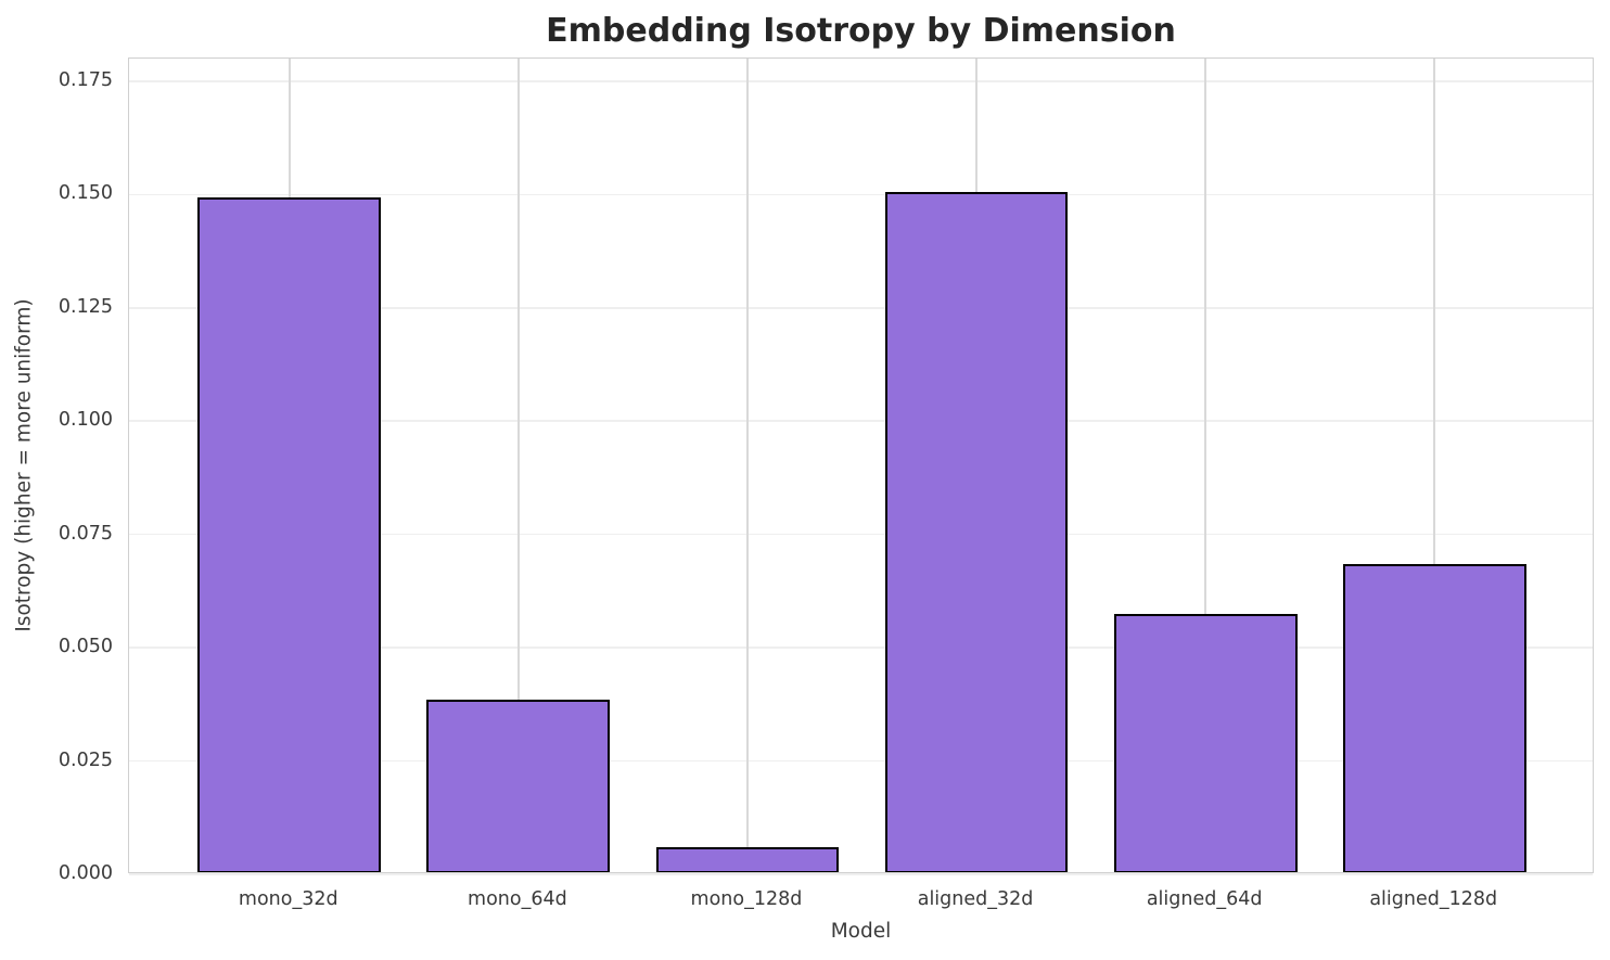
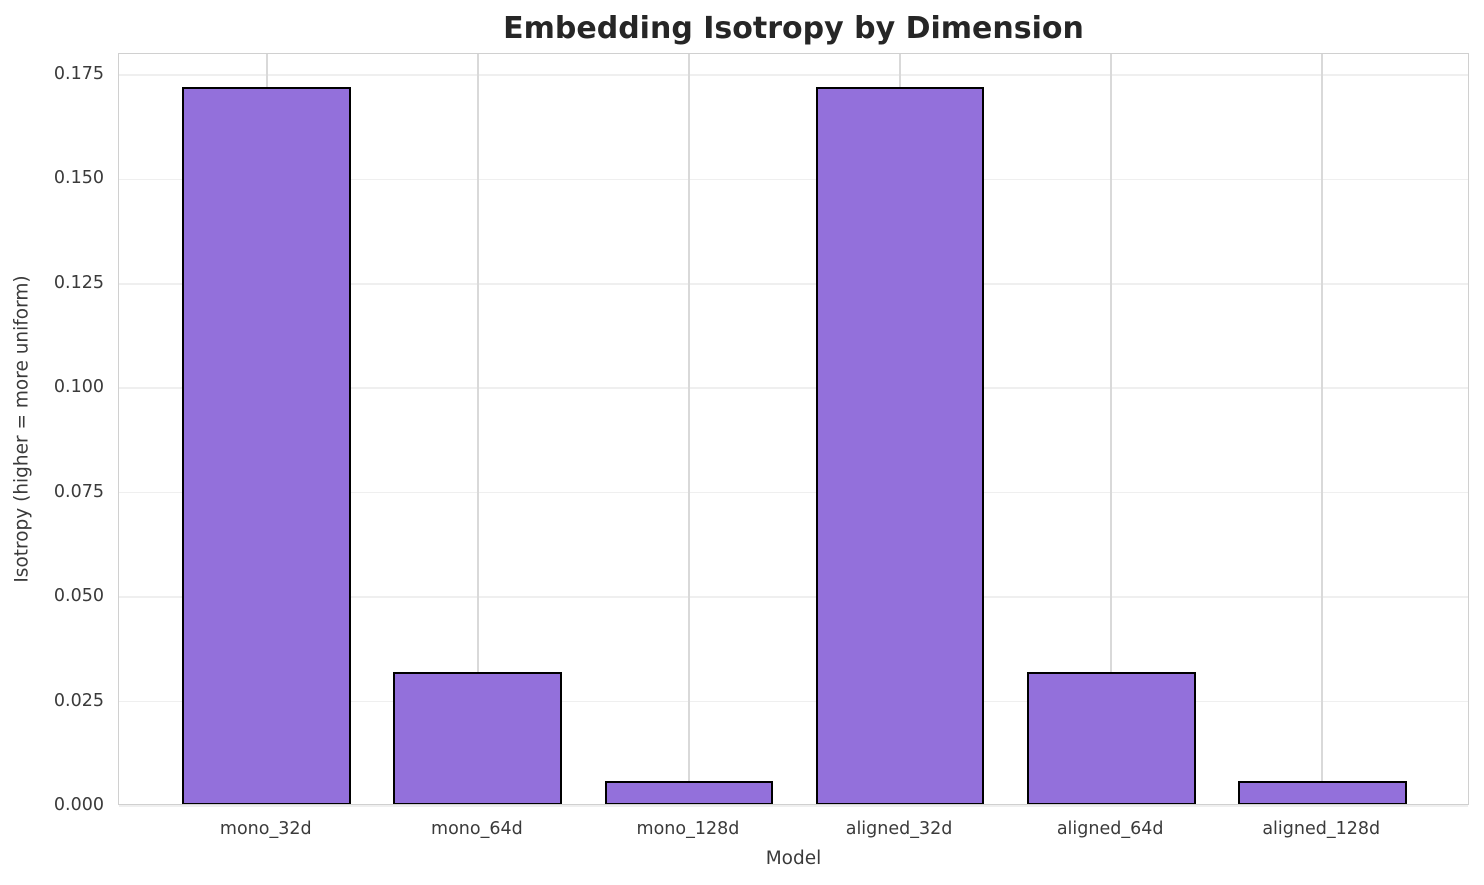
mono_32d: 0.149 -> 0.172
mono_64d: 0.038 -> 0.032
aligned_32d: 0.150 -> 0.172
aligned_64d: 0.057 -> 0.032
aligned_128d: 0.068 -> 0.005
